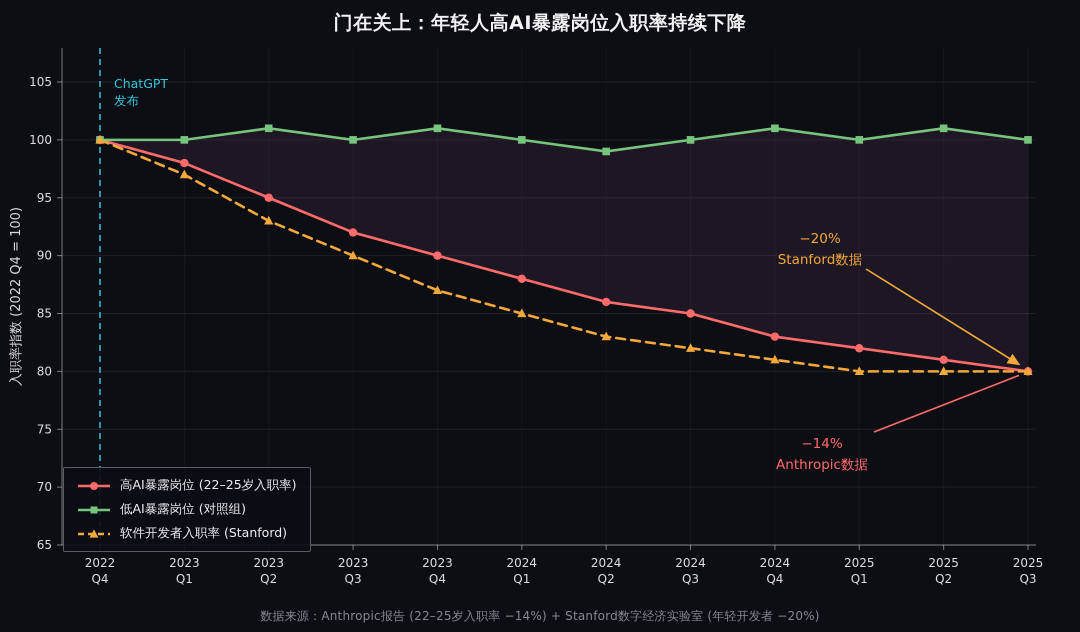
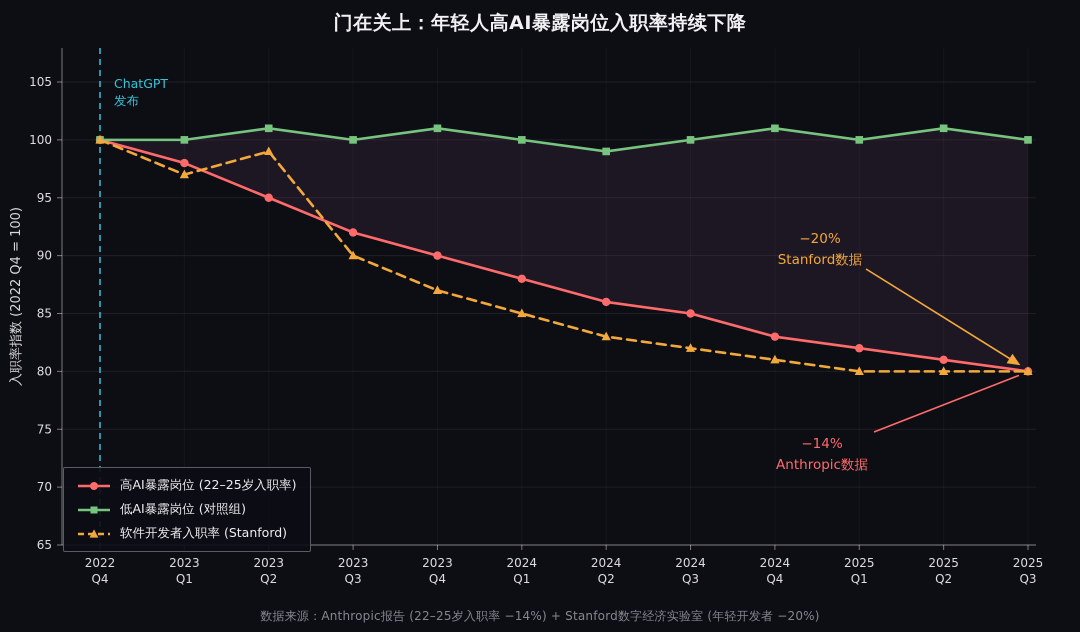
软件开发者入职率 (Stanford)/2023 Q2: 93 -> 99
